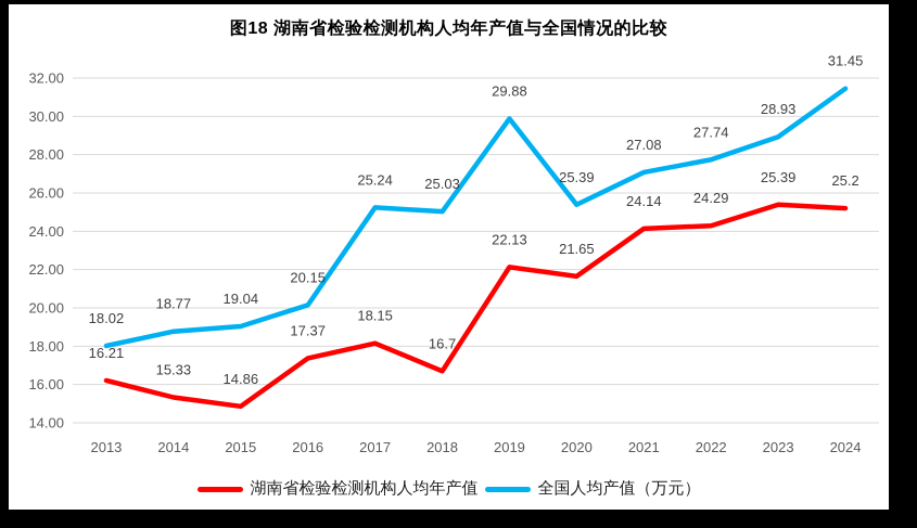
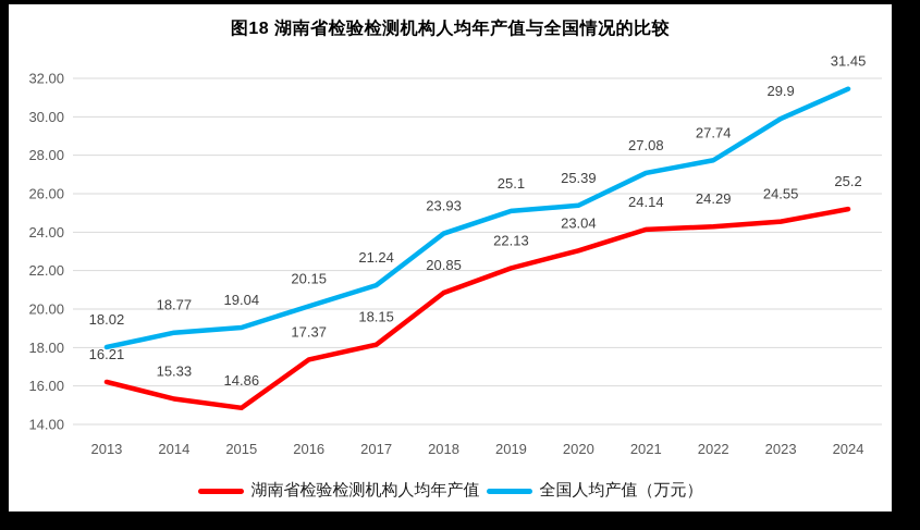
全国人均产值（万元）/2017: 25.24 -> 21.24
湖南省检验检测机构人均年产值/2018: 16.7 -> 20.85
全国人均产值（万元）/2018: 25.03 -> 23.93
全国人均产值（万元）/2019: 29.88 -> 25.1
湖南省检验检测机构人均年产值/2020: 21.65 -> 23.04
湖南省检验检测机构人均年产值/2023: 25.39 -> 24.55
全国人均产值（万元）/2023: 28.93 -> 29.9
